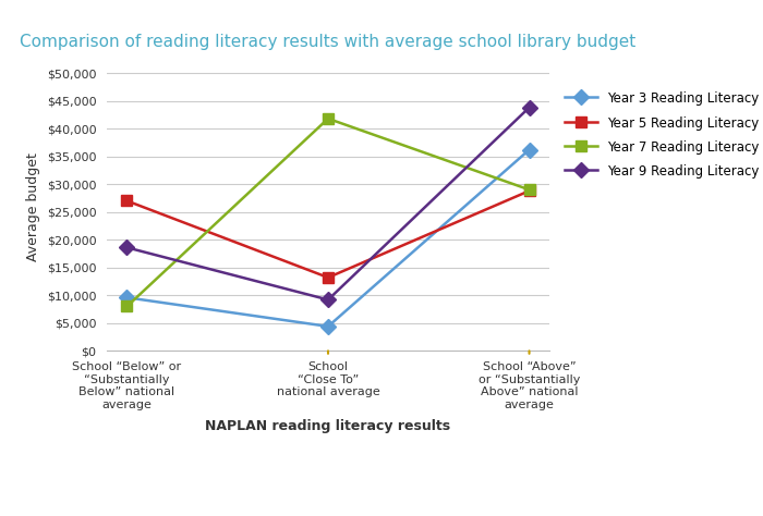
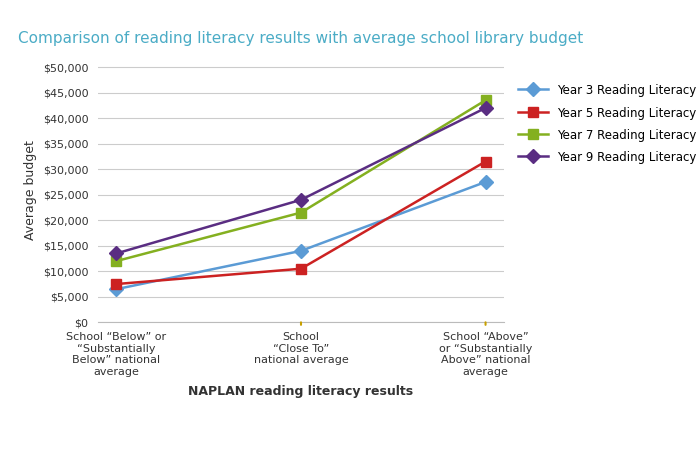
Year 3 Reading Literacy/School “Below” or “Substantially Below” national average: $9,600 -> $6,500
Year 5 Reading Literacy/School “Below” or “Substantially Below” national average: $27,000 -> $7,500
Year 7 Reading Literacy/School “Below” or “Substantially Below” national average: $8,000 -> $12,000
Year 9 Reading Literacy/School “Below” or “Substantially Below” national average: $18,600 -> $13,500
Year 3 Reading Literacy/School “Close To” national average: $4,400 -> $14,000
Year 5 Reading Literacy/School “Close To” national average: $13,200 -> $10,500
Year 7 Reading Literacy/School “Close To” national average: $41,800 -> $21,500
Year 9 Reading Literacy/School “Close To” national average: $9,200 -> $24,000
Year 3 Reading Literacy/School “Above” or “Substantially Above” national average: $36,200 -> $27,500
Year 5 Reading Literacy/School “Above” or “Substantially Above” national average: $28,800 -> $31,500
Year 7 Reading Literacy/School “Above” or “Substantially Above” national average: $29,000 -> $43,500
Year 9 Reading Literacy/School “Above” or “Substantially Above” national average: $43,800 -> $42,000
